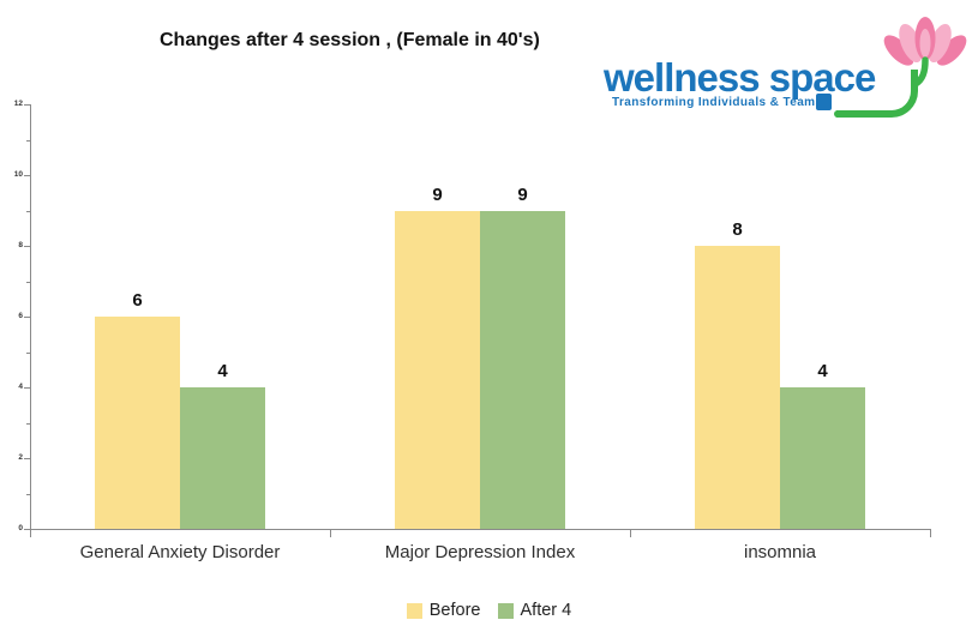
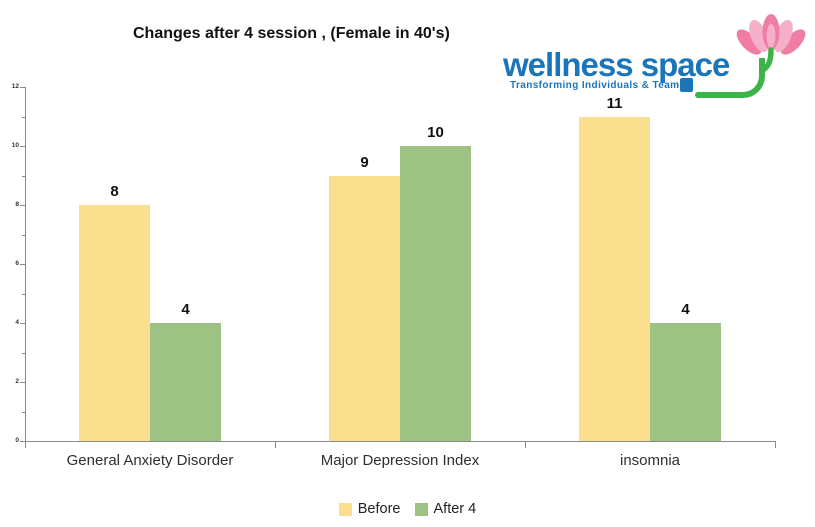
Before/General Anxiety Disorder: 6 -> 8
After 4/Major Depression Index: 9 -> 10
Before/insomnia: 8 -> 11
